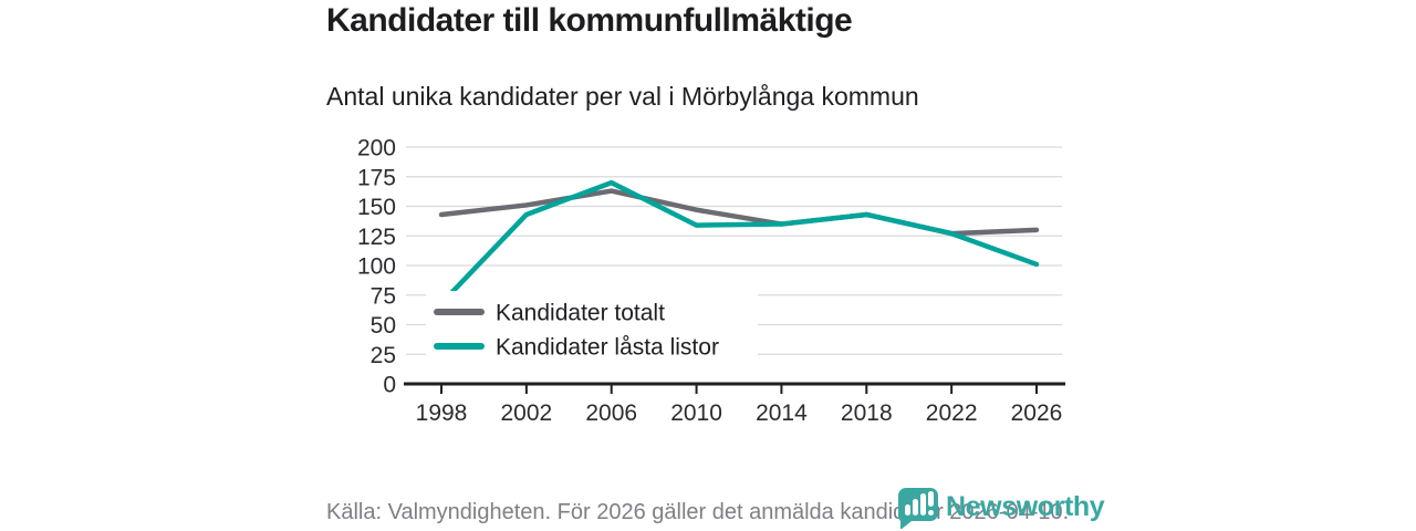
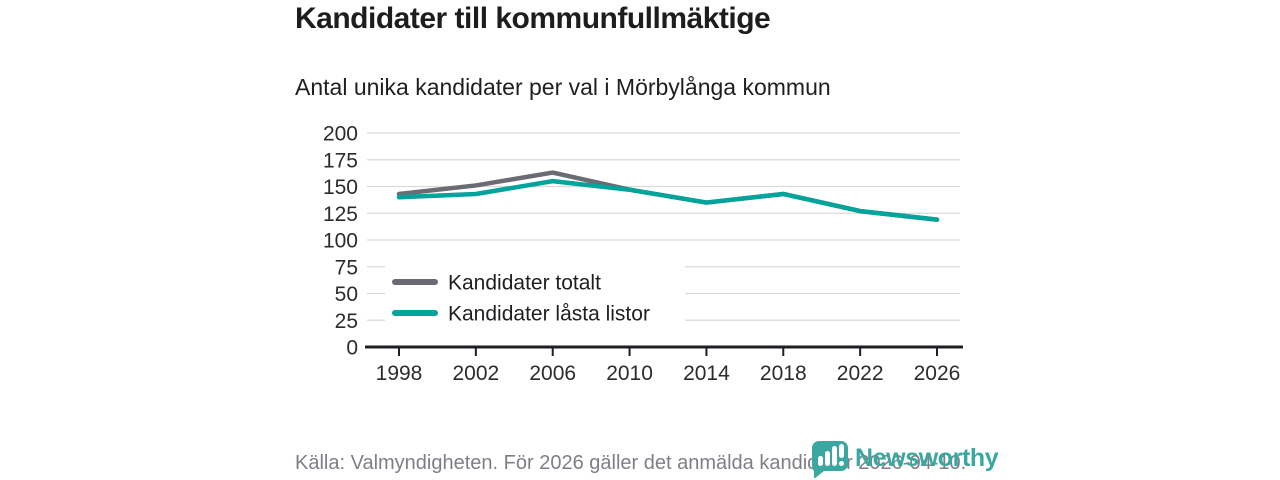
Kandidater låsta listor/1998: 68 -> 140
Kandidater låsta listor/2006: 170 -> 155
Kandidater låsta listor/2010: 134 -> 147
Kandidater totalt/2026: 130 -> 119
Kandidater låsta listor/2026: 101 -> 119
